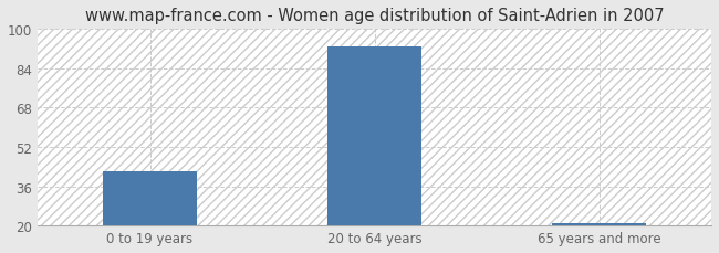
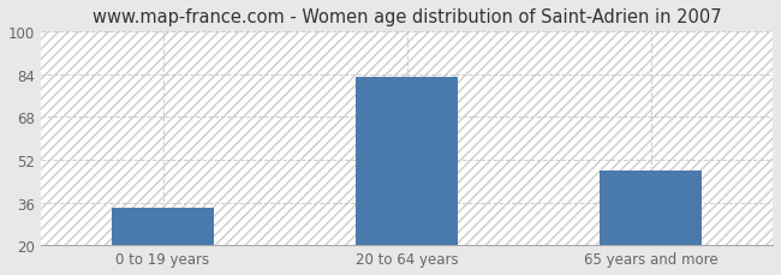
0 to 19 years: 42 -> 34
20 to 64 years: 93 -> 83
65 years and more: 21 -> 48
